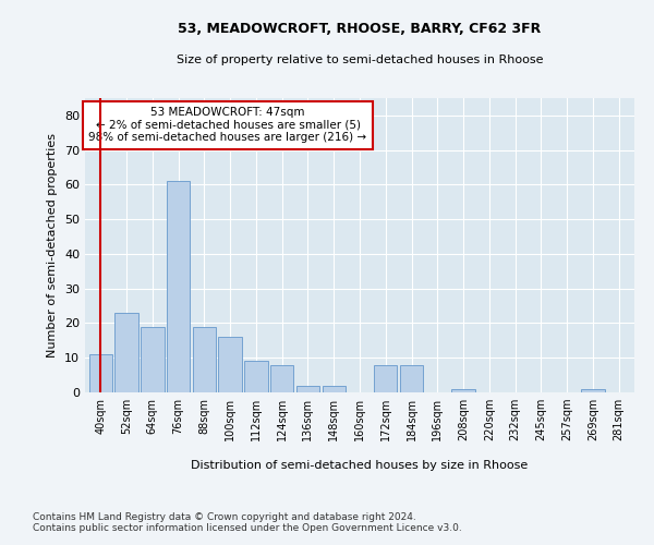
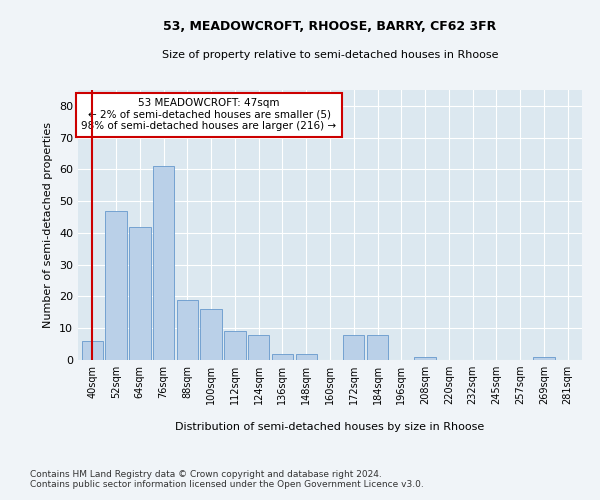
40sqm: 11 -> 6
52sqm: 23 -> 47
64sqm: 19 -> 42
